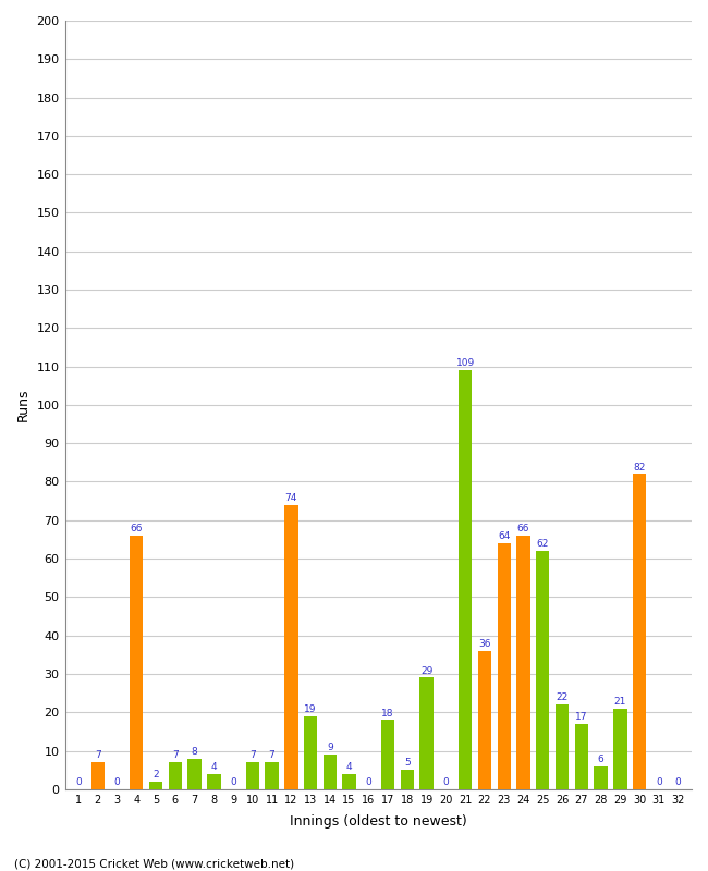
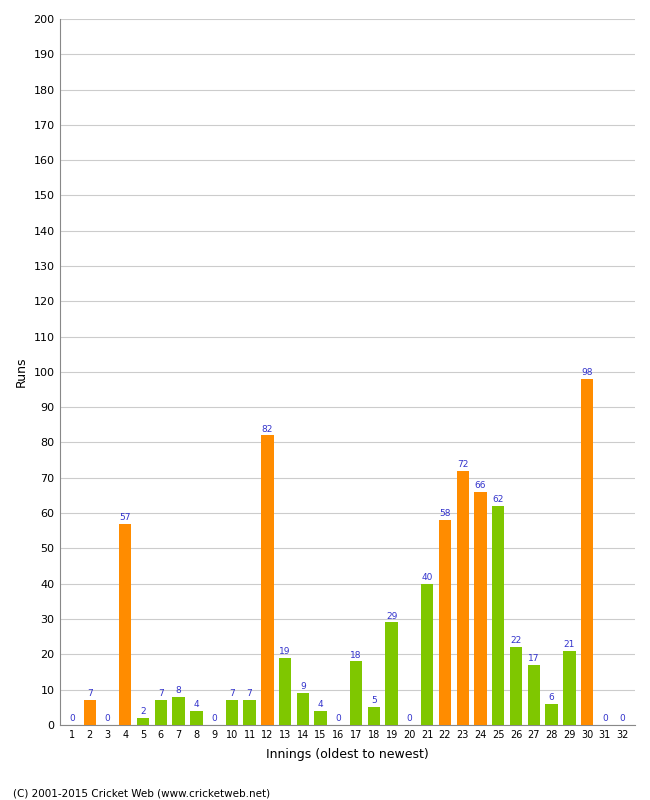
4: 66 -> 57
12: 74 -> 82
21: 109 -> 40
22: 36 -> 58
23: 64 -> 72
30: 82 -> 98
